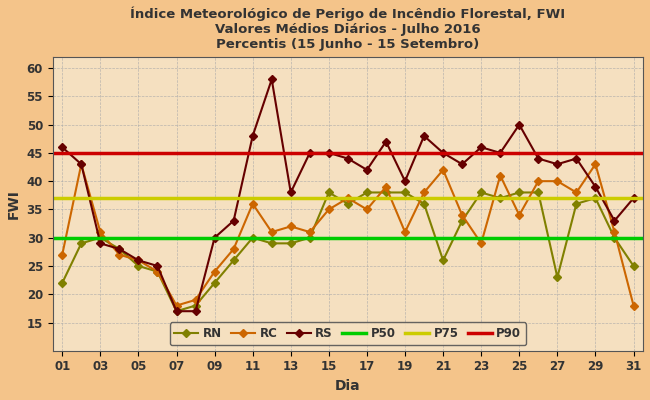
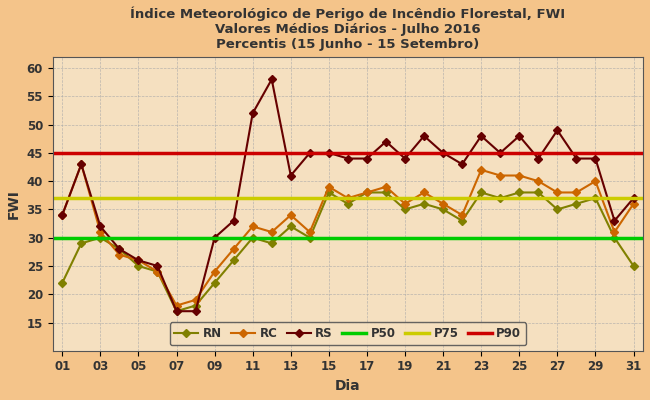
RC/01: 27 -> 34
RS/01: 46 -> 34
RS/03: 29 -> 32
RC/11: 36 -> 32
RS/11: 48 -> 52
RN/13: 29 -> 32
RC/13: 32 -> 34
RS/13: 38 -> 41
RC/15: 35 -> 39
RC/17: 35 -> 38
RS/17: 42 -> 44
RN/19: 38 -> 35
RC/19: 31 -> 36
RS/19: 40 -> 44
RN/21: 26 -> 35
RC/21: 42 -> 36
RC/23: 29 -> 42
RS/23: 46 -> 48
RC/25: 34 -> 41
RS/25: 50 -> 48
RN/27: 23 -> 35
RC/27: 40 -> 38
RS/27: 43 -> 49
RC/29: 43 -> 40
RS/29: 39 -> 44
RC/31: 18 -> 36
